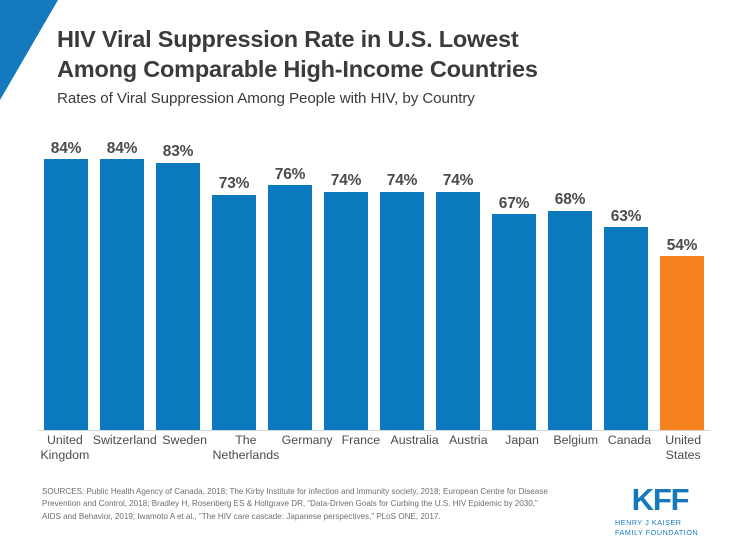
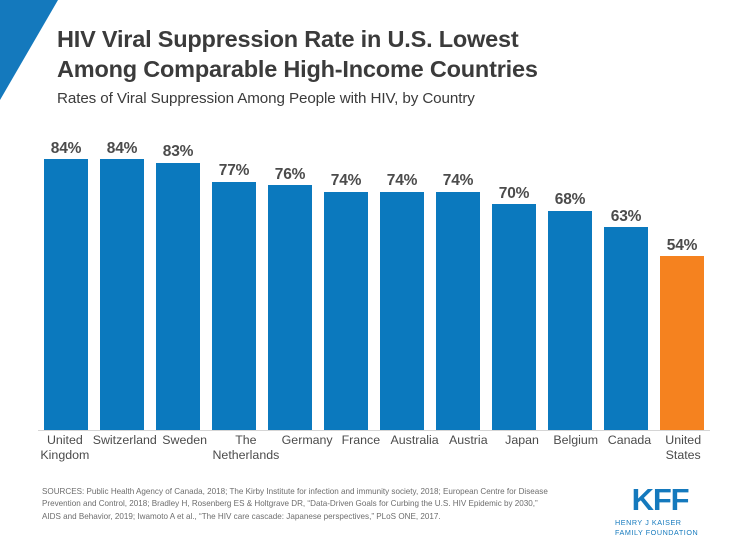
The Netherlands: 73% -> 77%
Japan: 67% -> 70%
